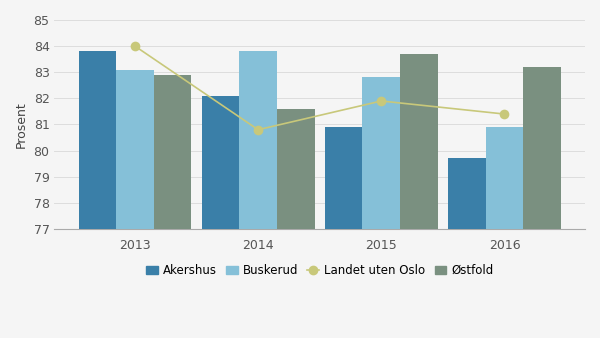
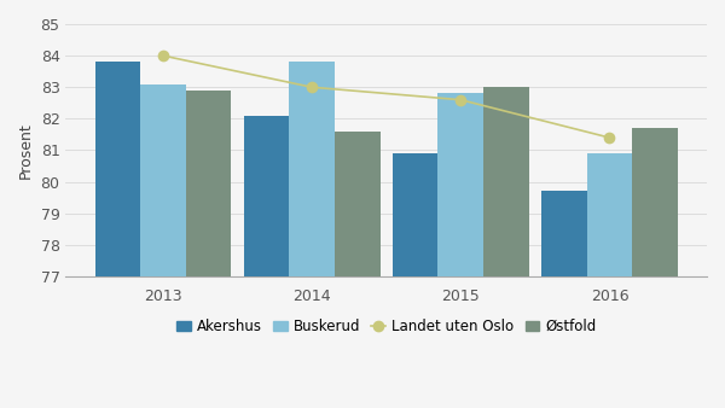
Landet uten Oslo/2014: 80.8 -> 83.0
Landet uten Oslo/2015: 81.9 -> 82.6
Østfold/2015: 83.7 -> 83.0
Østfold/2016: 83.2 -> 81.7
